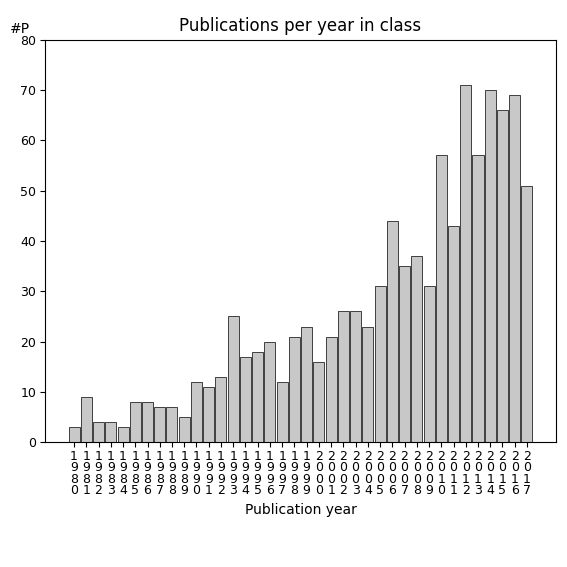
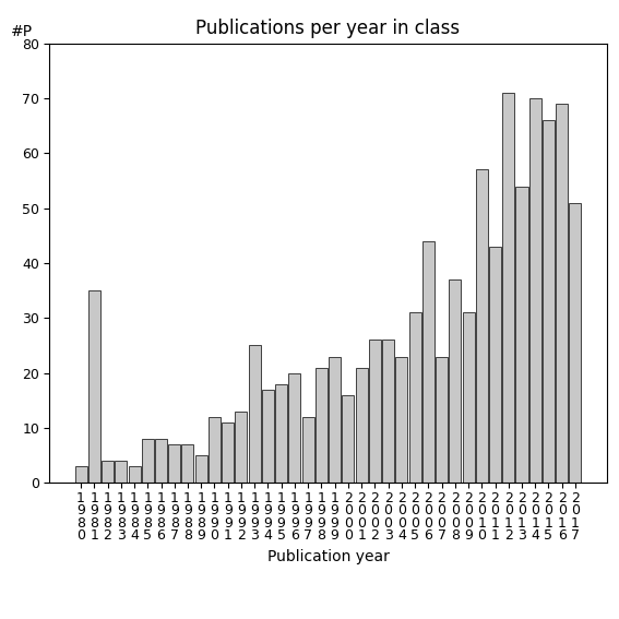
1 9 8 1: 9 -> 35
2 0 0 7: 35 -> 23
2 0 1 3: 57 -> 54
